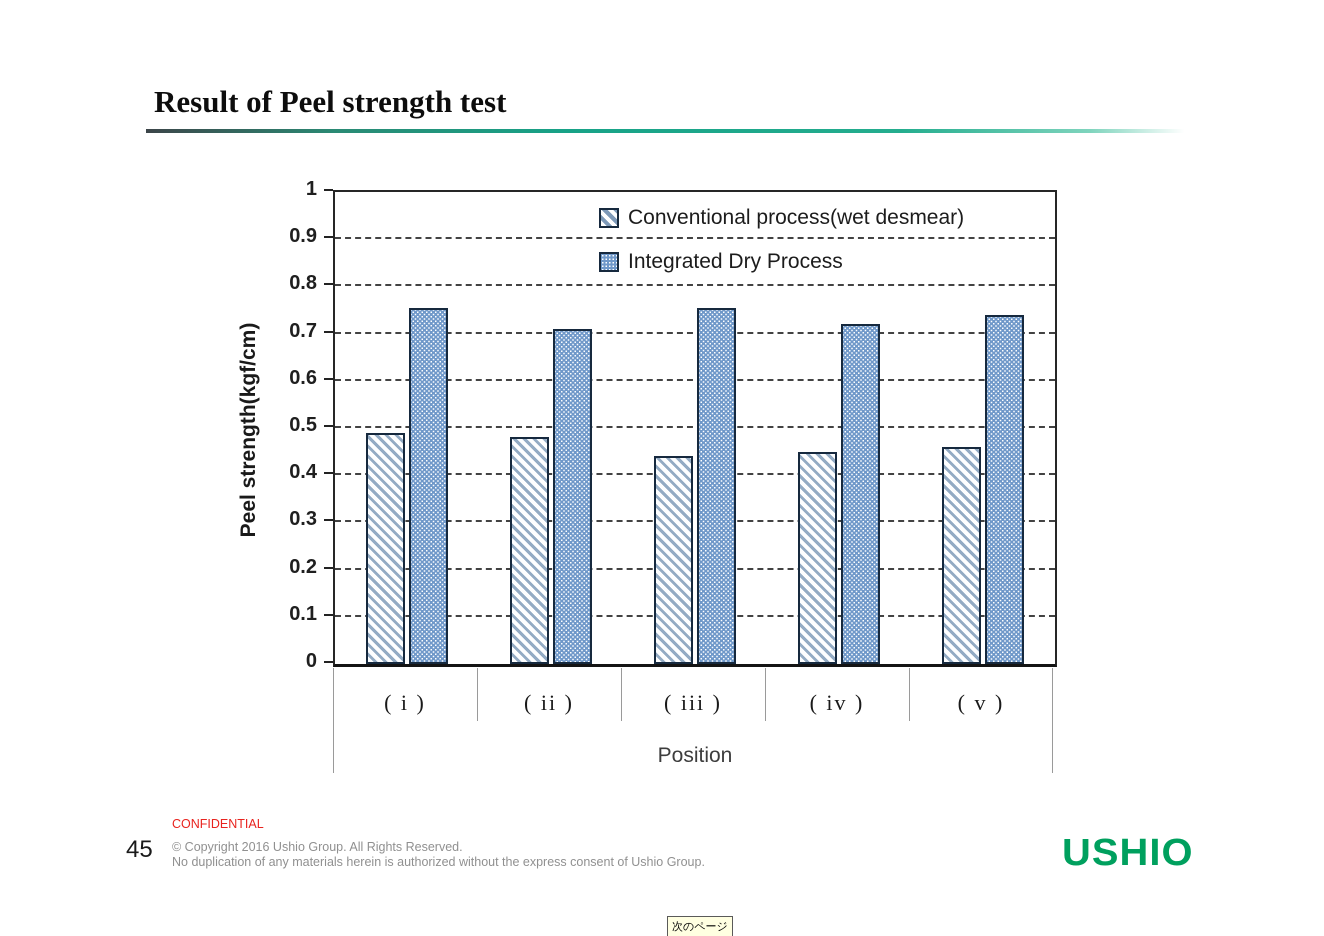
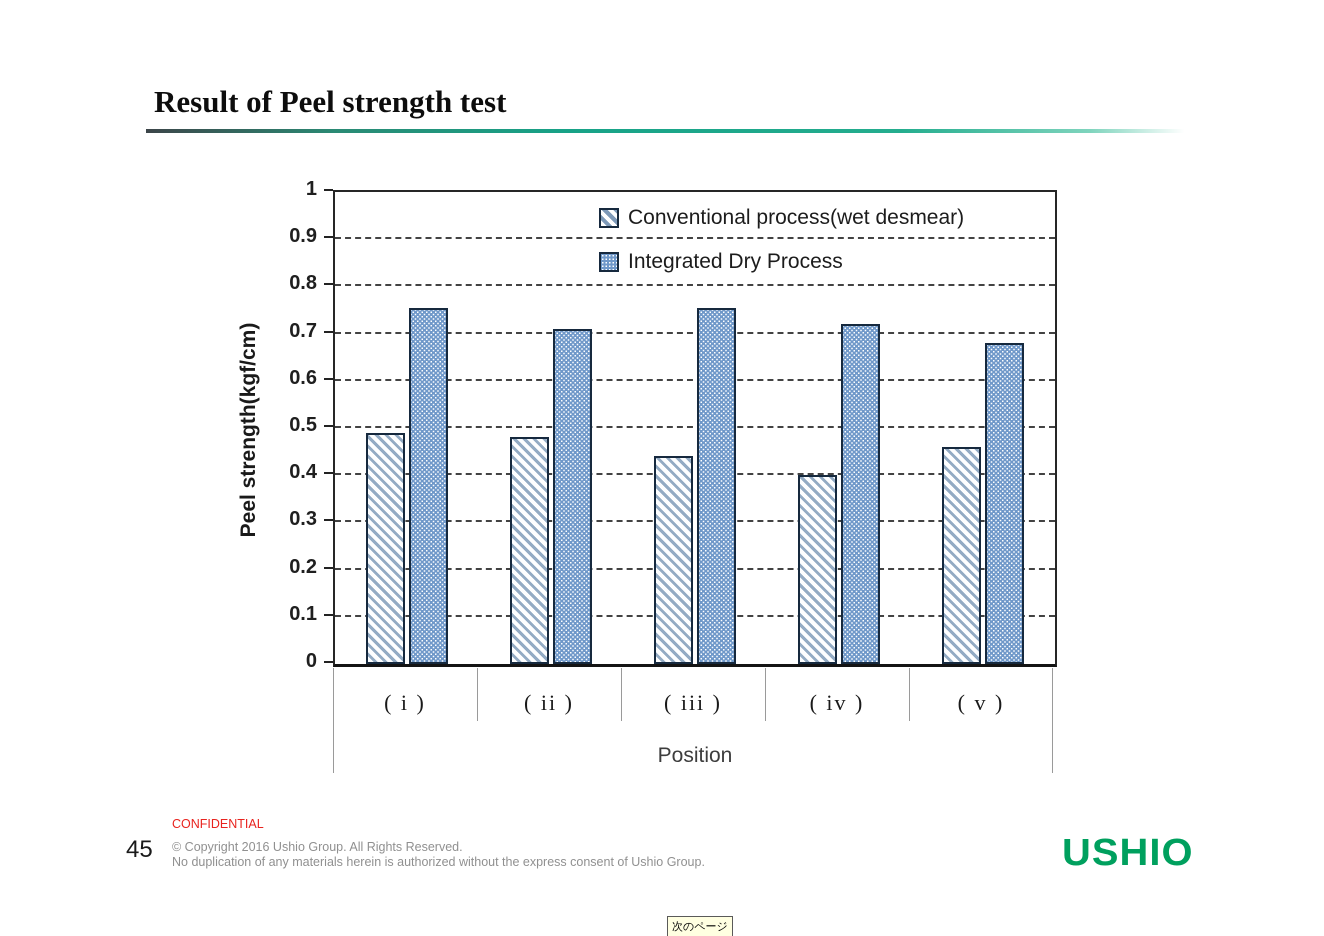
Conventional process(wet desmear)/( iv ): 0.45 -> 0.40
Integrated Dry Process/( v ): 0.74 -> 0.68
